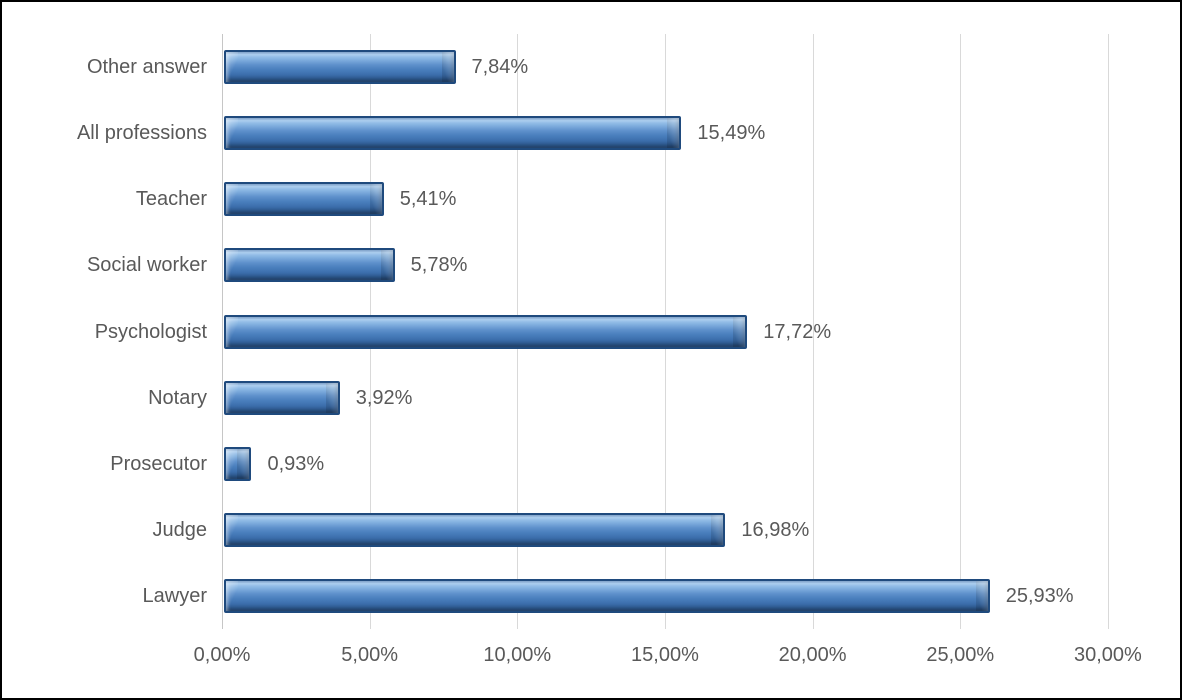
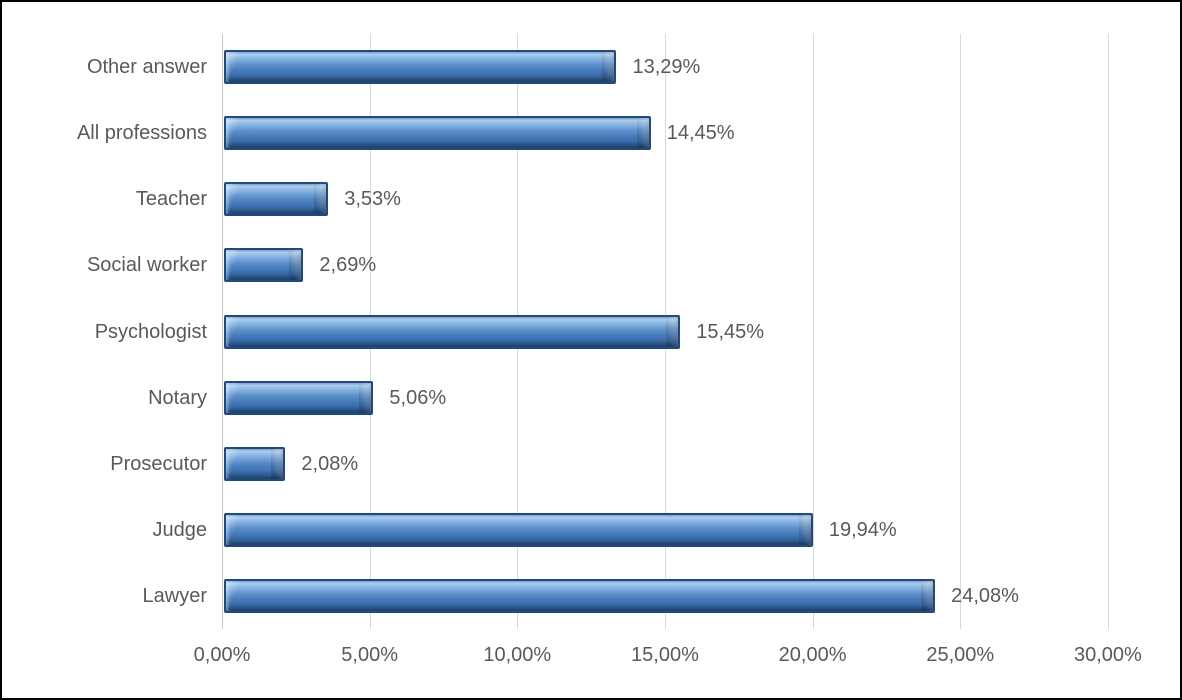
Other answer: 7,84% -> 13,29%
All professions: 15,49% -> 14,45%
Teacher: 5,41% -> 3,53%
Social worker: 5,78% -> 2,69%
Psychologist: 17,72% -> 15,45%
Notary: 3,92% -> 5,06%
Prosecutor: 0,93% -> 2,08%
Judge: 16,98% -> 19,94%
Lawyer: 25,93% -> 24,08%
